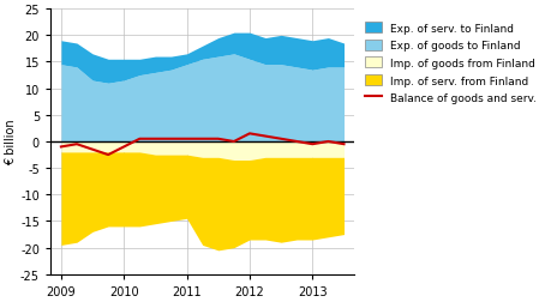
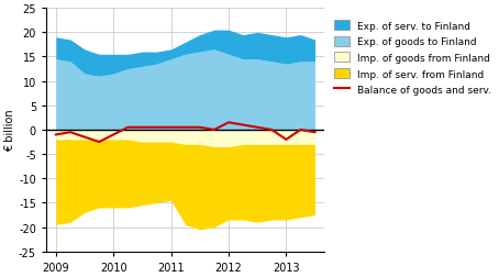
Balance of goods and serv./2013: -0.5 -> -2.0
